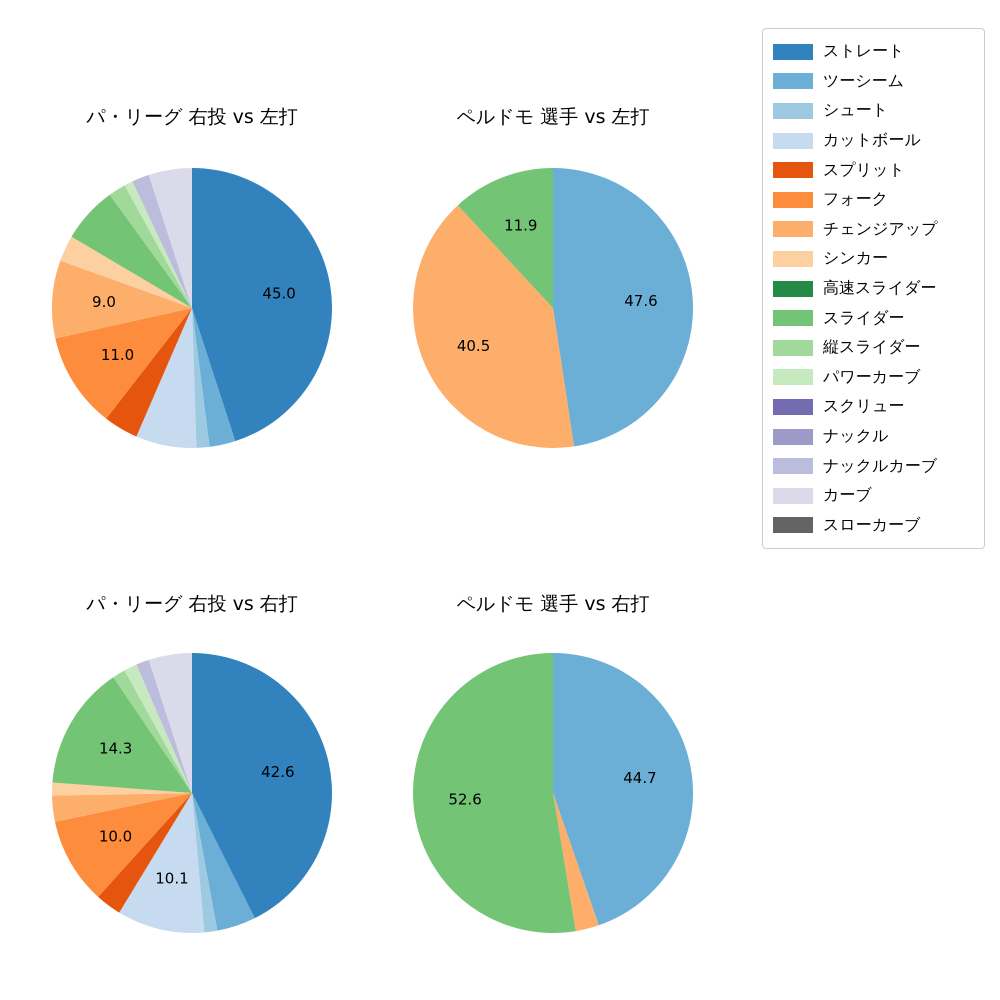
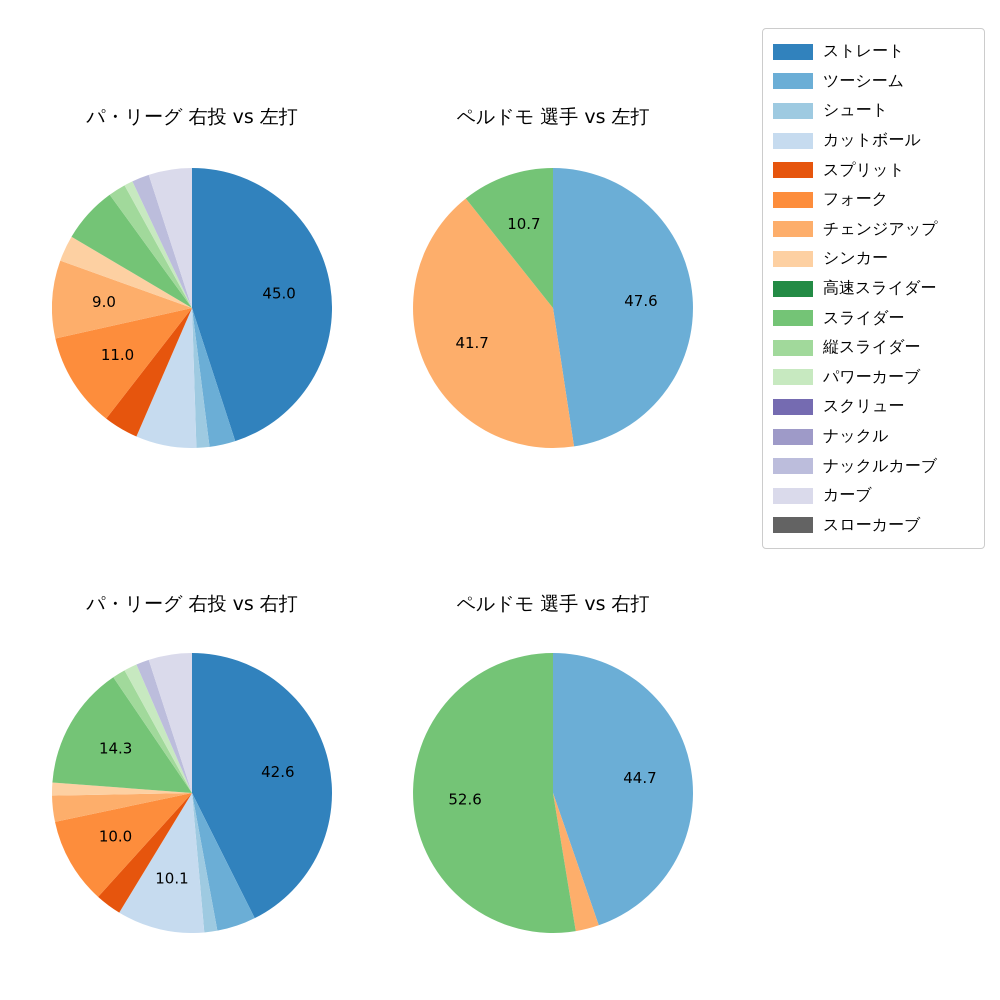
ペルドモ 選手 vs 左打/チェンジアップ: 40.5 -> 41.7
ペルドモ 選手 vs 左打/スライダー: 11.9 -> 10.7
